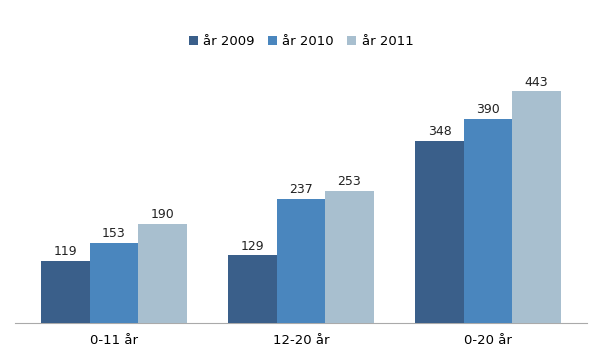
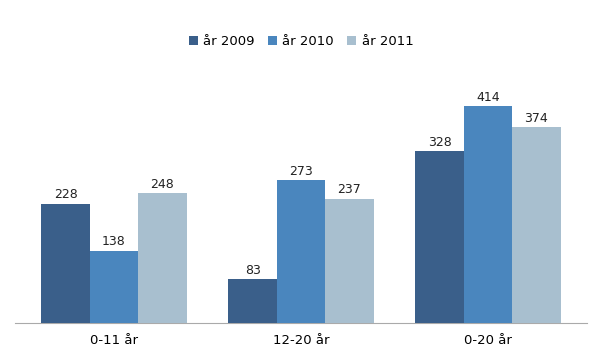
år 2009/0-11 år: 119 -> 228
år 2010/0-11 år: 153 -> 138
år 2011/0-11 år: 190 -> 248
år 2009/12-20 år: 129 -> 83
år 2010/12-20 år: 237 -> 273
år 2011/12-20 år: 253 -> 237
år 2009/0-20 år: 348 -> 328
år 2010/0-20 år: 390 -> 414
år 2011/0-20 år: 443 -> 374
